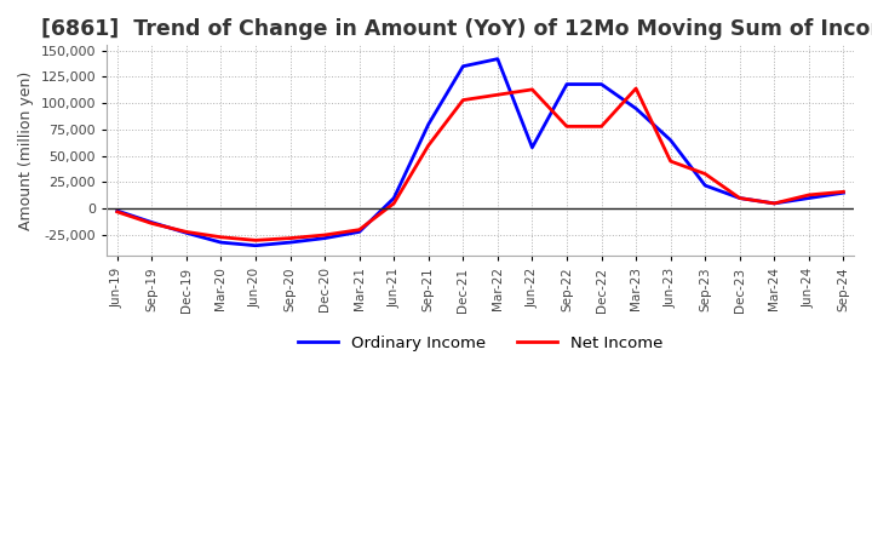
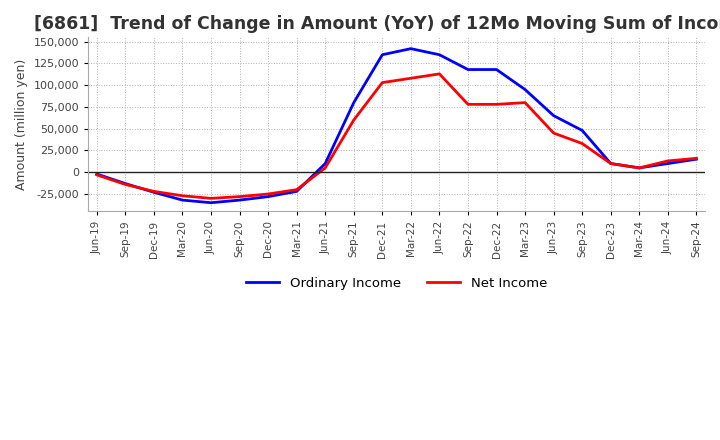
Ordinary Income/Jun-22: 58,000 -> 135,000
Net Income/Mar-23: 114,000 -> 80,000
Ordinary Income/Sep-23: 22,000 -> 48,000
